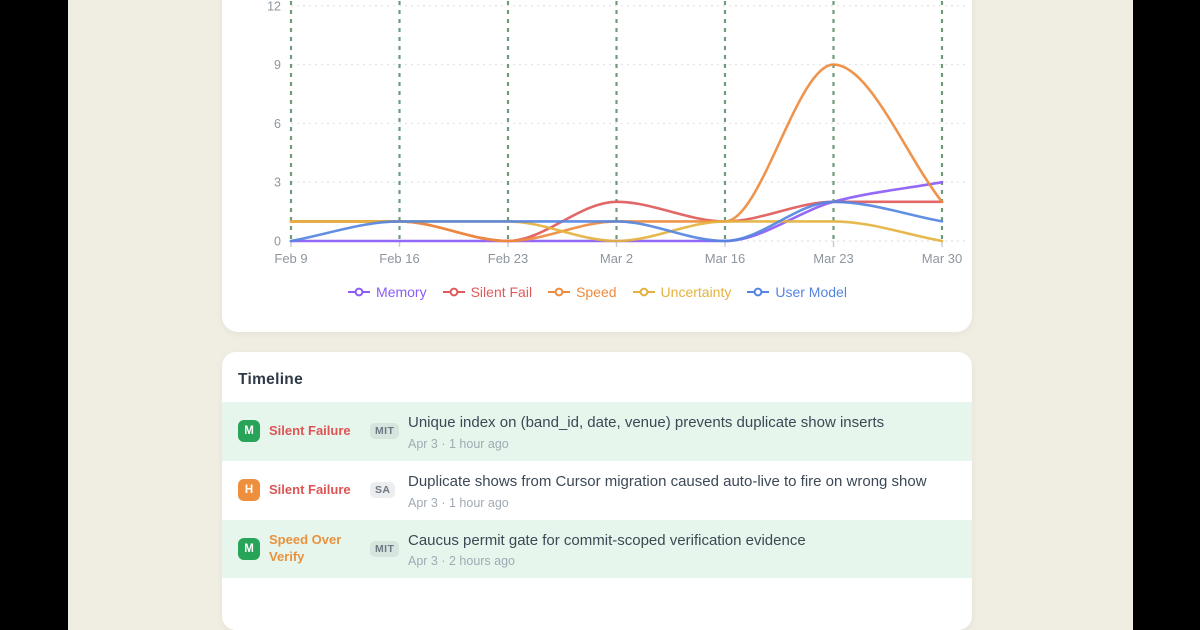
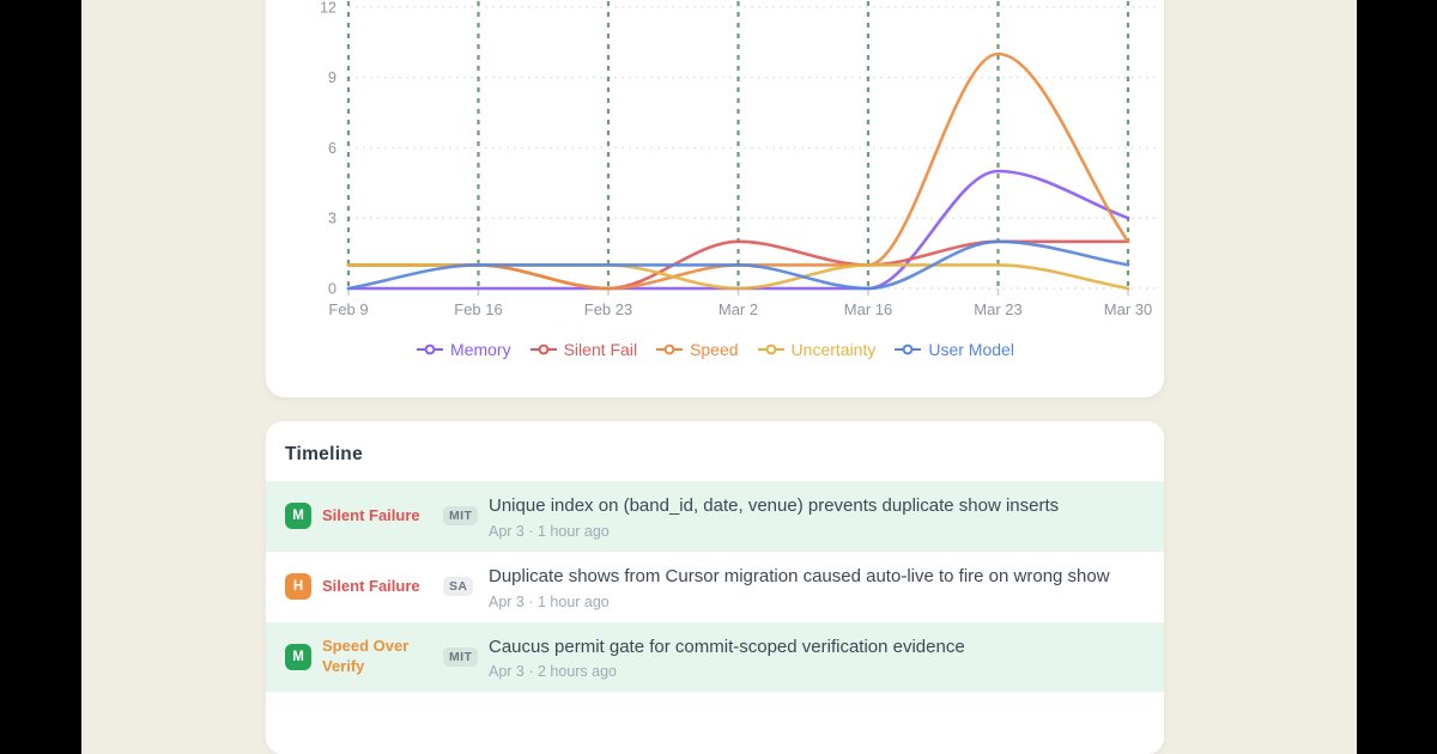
Memory/Mar 23: 2 -> 5
Speed/Mar 23: 9 -> 10
